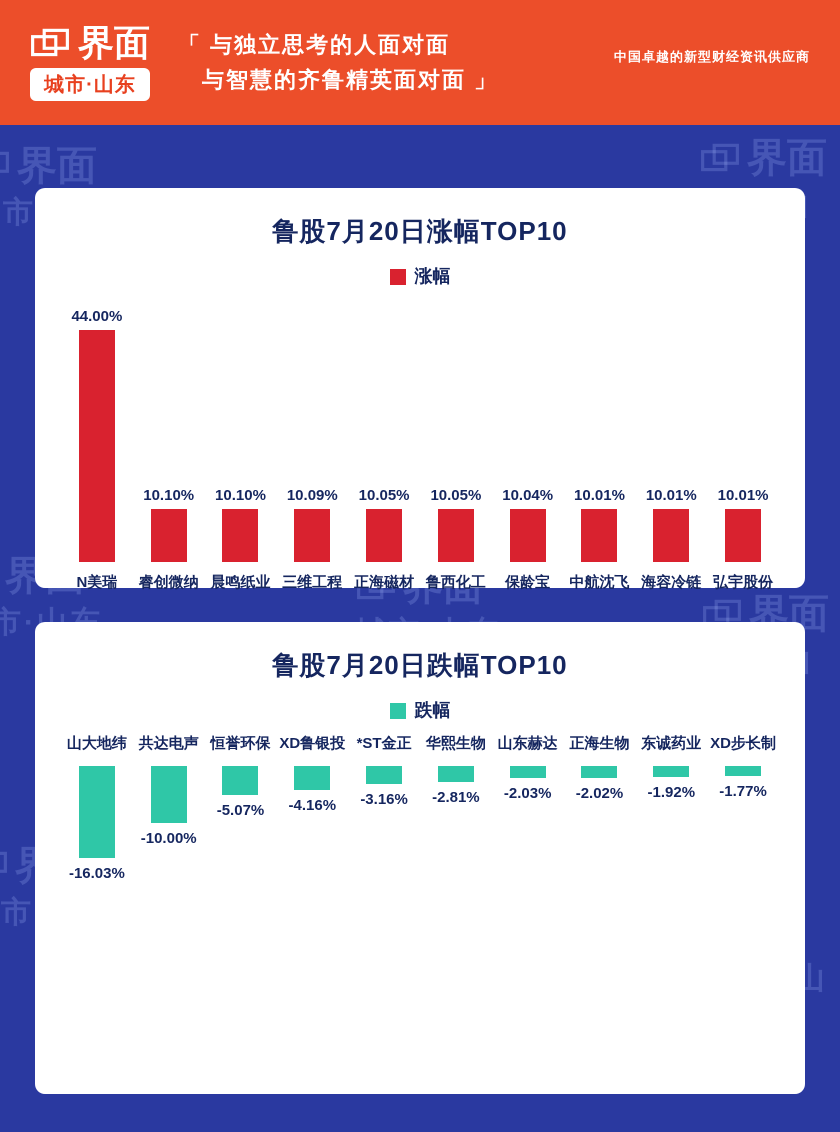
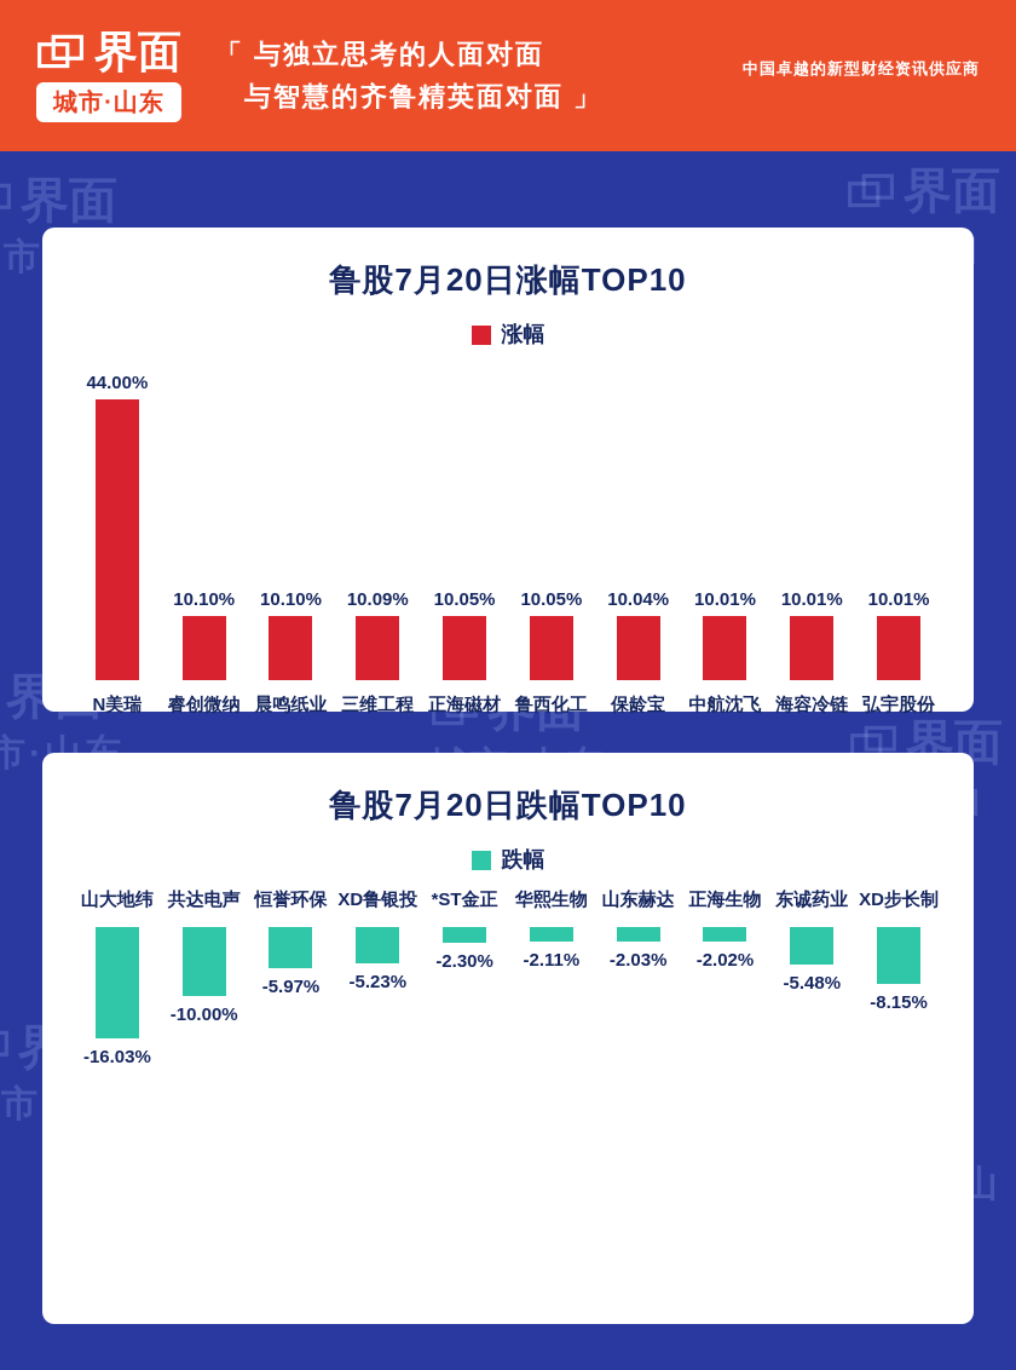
鲁股7月20日跌幅TOP10/恒誉环保: -5.07% -> -5.97%
鲁股7月20日跌幅TOP10/XD鲁银投: -4.16% -> -5.23%
鲁股7月20日跌幅TOP10/*ST金正: -3.16% -> -2.30%
鲁股7月20日跌幅TOP10/华熙生物: -2.81% -> -2.11%
鲁股7月20日跌幅TOP10/东诚药业: -1.92% -> -5.48%
鲁股7月20日跌幅TOP10/XD步长制: -1.77% -> -8.15%
